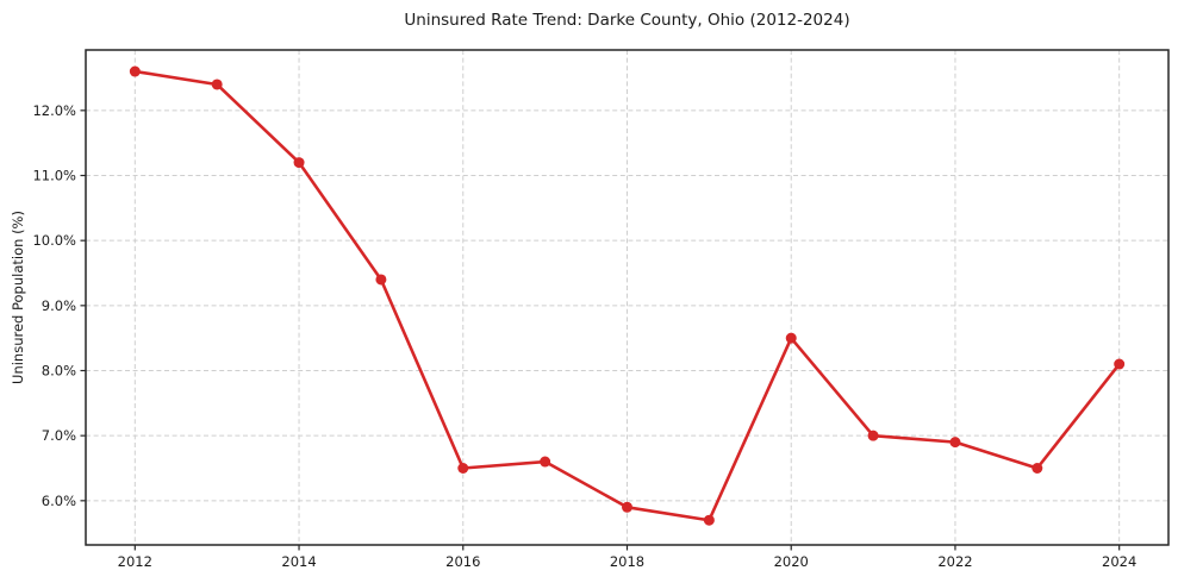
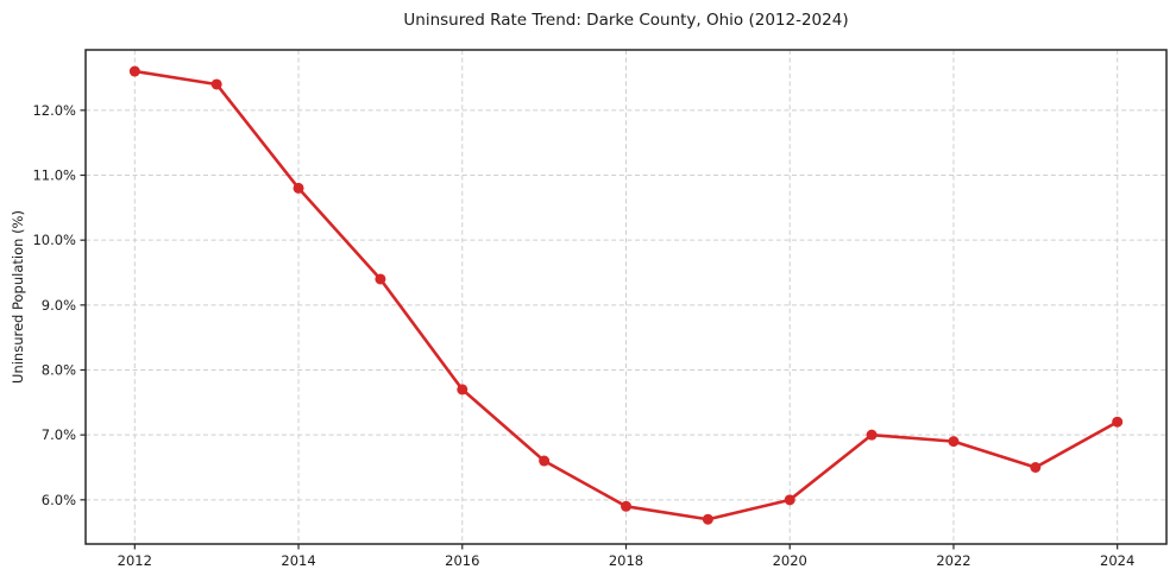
2014: 11.2% -> 10.8%
2016: 6.5% -> 7.7%
2020: 8.5% -> 6.0%
2024: 8.1% -> 7.2%
